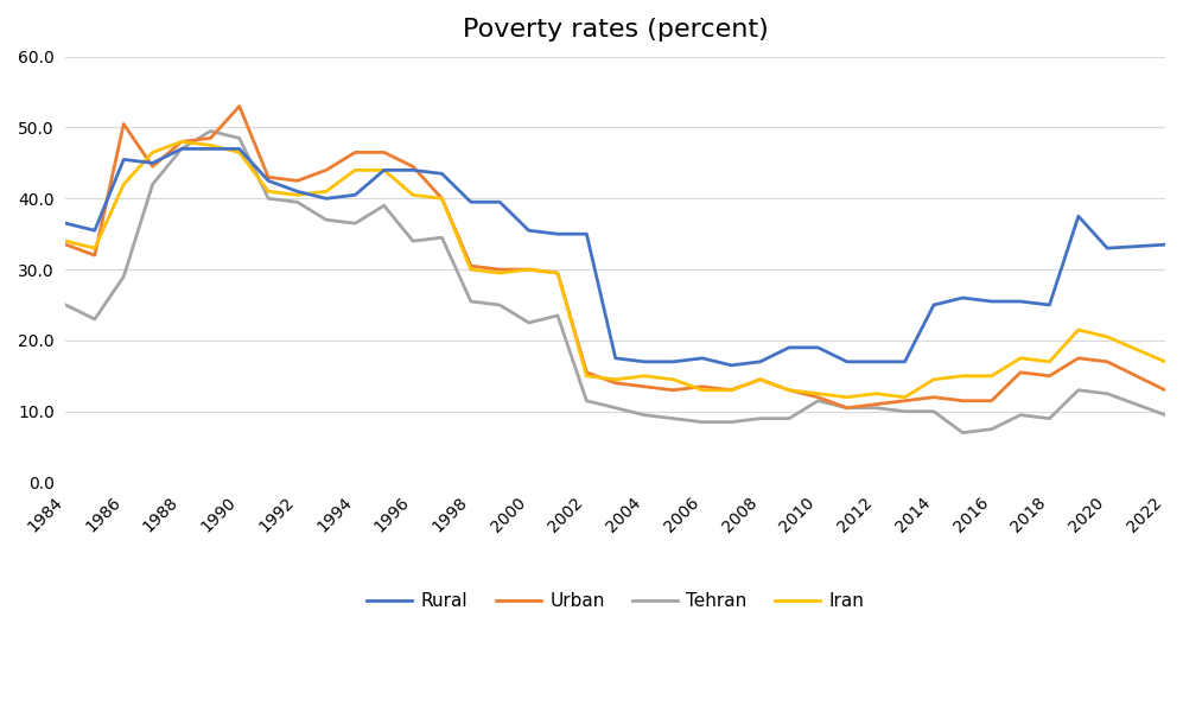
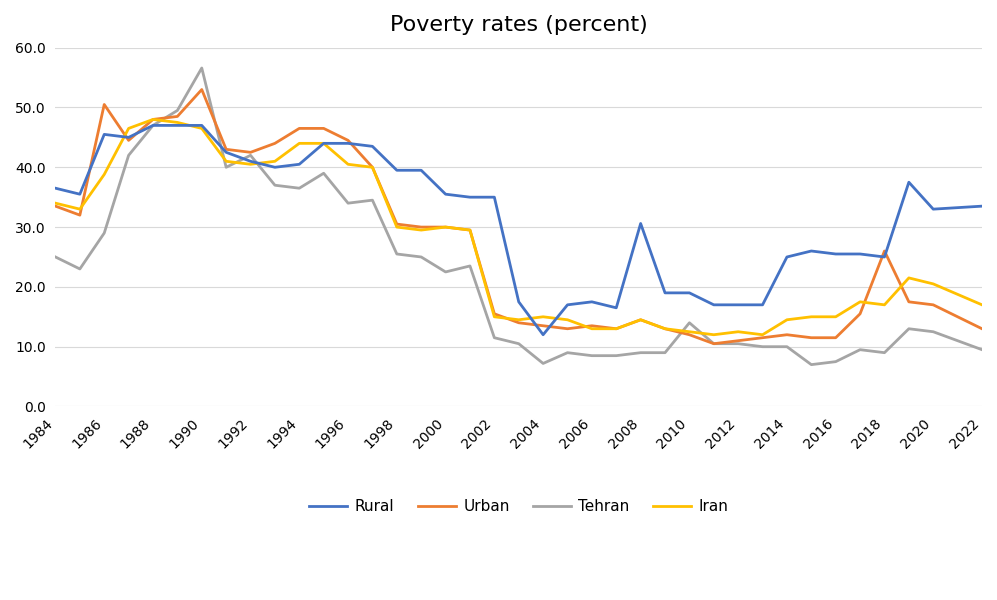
Iran/1986: 42.0 -> 38.8
Tehran/1990: 48.5 -> 56.6
Tehran/1992: 39.5 -> 42.0
Rural/2004: 17.0 -> 12.0
Tehran/2004: 9.5 -> 7.2
Rural/2008: 17.0 -> 30.6
Tehran/2010: 11.5 -> 14.0
Urban/2018: 15.0 -> 26.0
